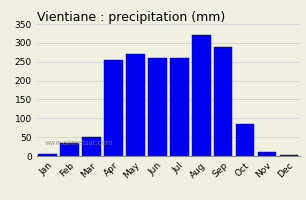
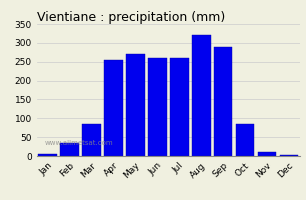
Mar: 50 -> 85
